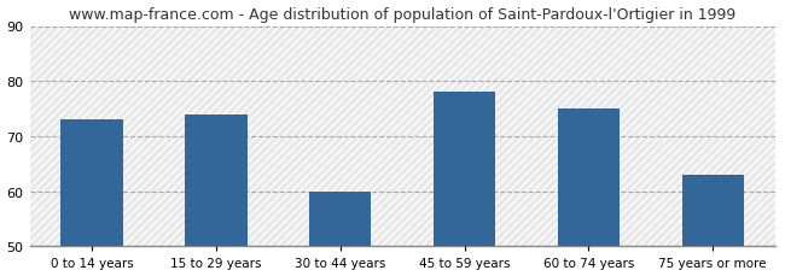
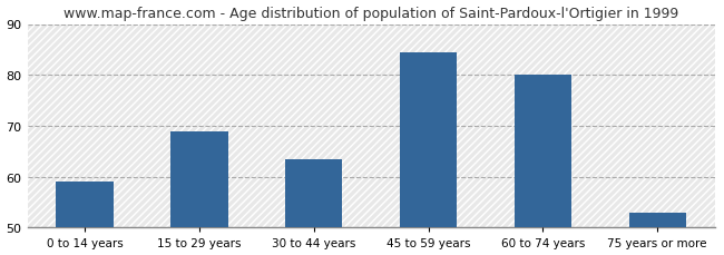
0 to 14 years: 73.0 -> 59.0
15 to 29 years: 74.0 -> 69.0
30 to 44 years: 60.0 -> 63.5
45 to 59 years: 78.0 -> 84.5
60 to 74 years: 75.0 -> 80.0
75 years or more: 63.0 -> 53.0
